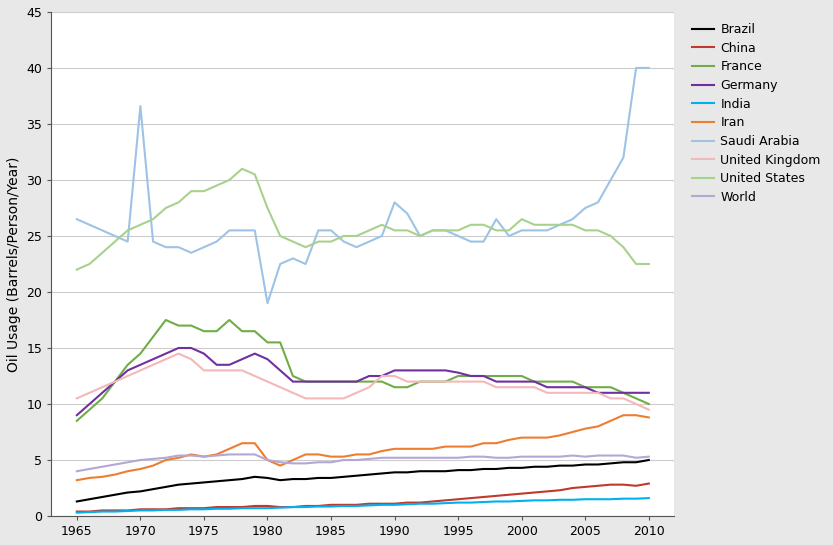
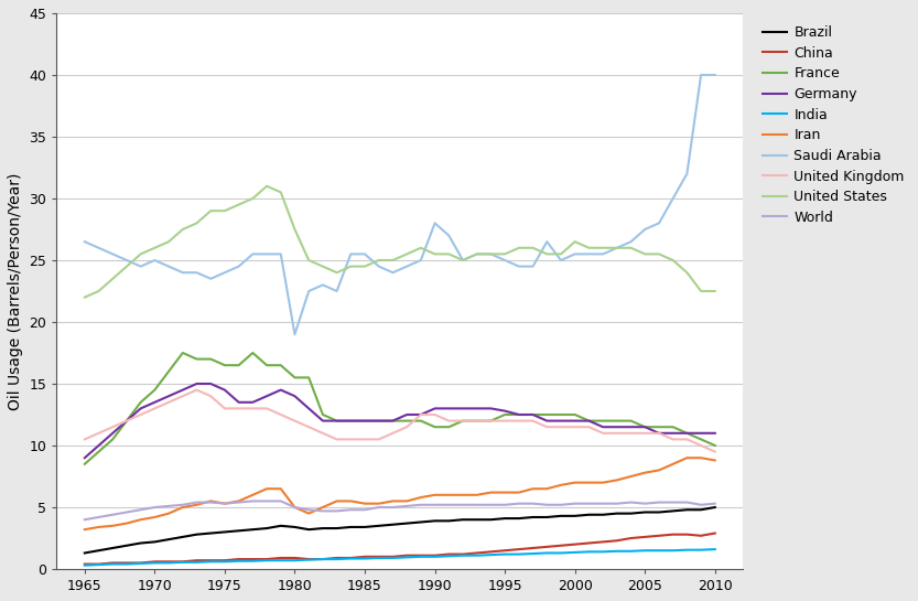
Saudi Arabia/1970: 36.6 -> 25.0
